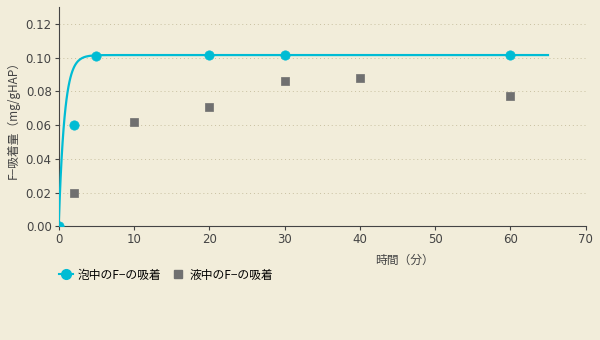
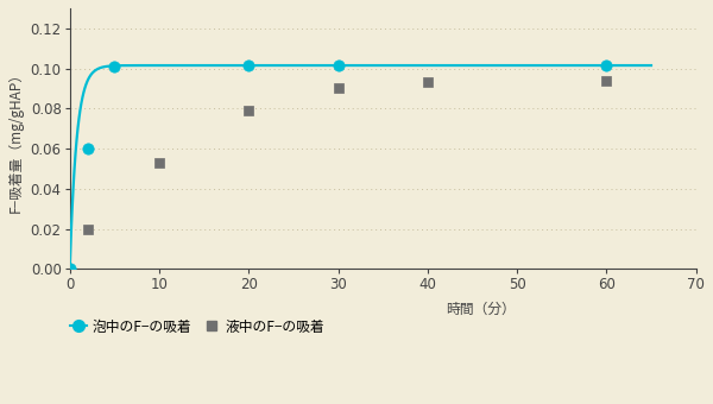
液中のF−の吸着/10: 0.062 -> 0.053
液中のF−の吸着/20: 0.071 -> 0.079
液中のF−の吸着/30: 0.086 -> 0.090
液中のF−の吸着/40: 0.088 -> 0.093
液中のF−の吸着/60: 0.077 -> 0.094
